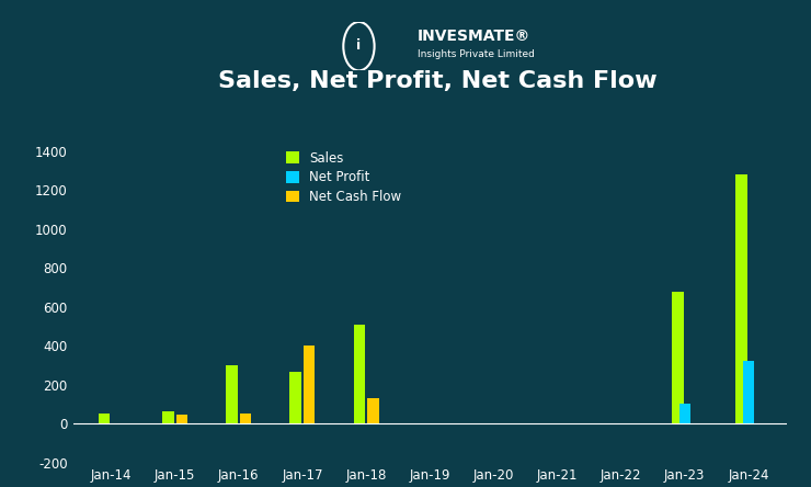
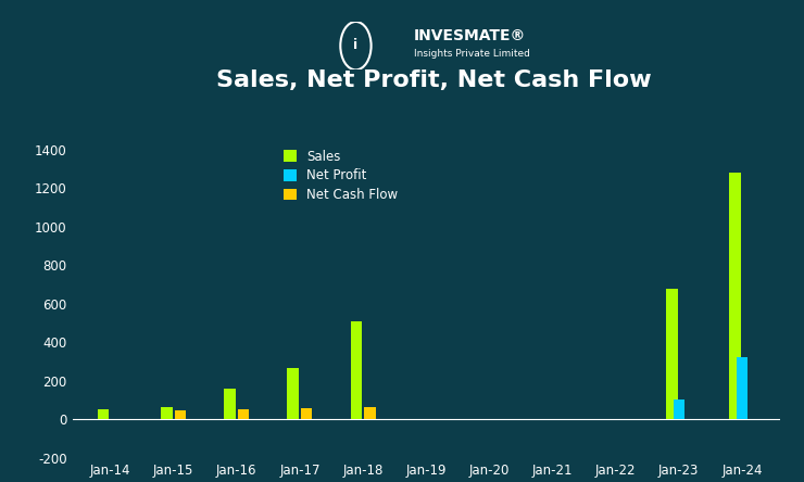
Sales/Jan-16: 300 -> 160
Net Cash Flow/Jan-17: 400 -> 60
Net Cash Flow/Jan-18: 130 -> 60
